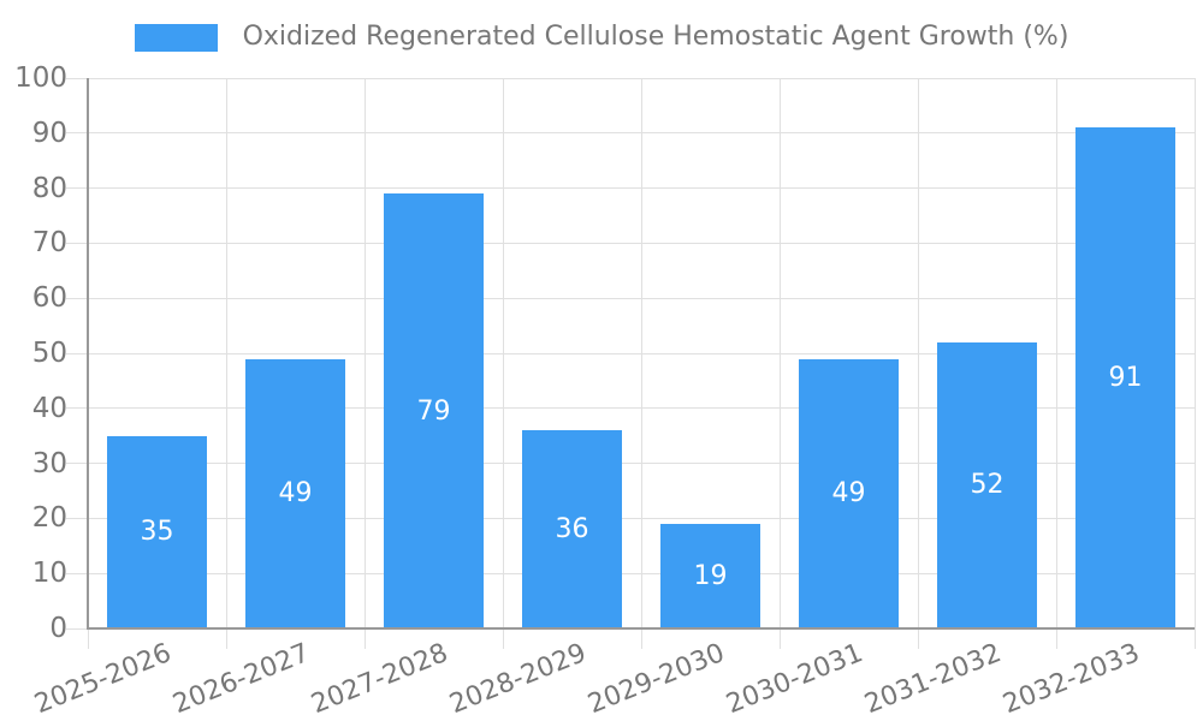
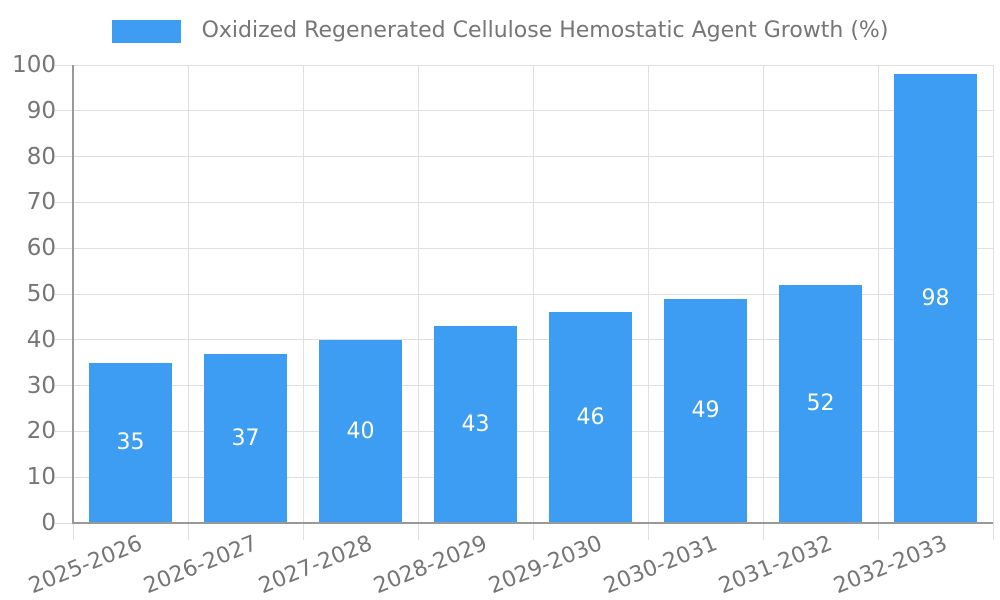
2026-2027: 49 -> 37
2027-2028: 79 -> 40
2028-2029: 36 -> 43
2029-2030: 19 -> 46
2032-2033: 91 -> 98
